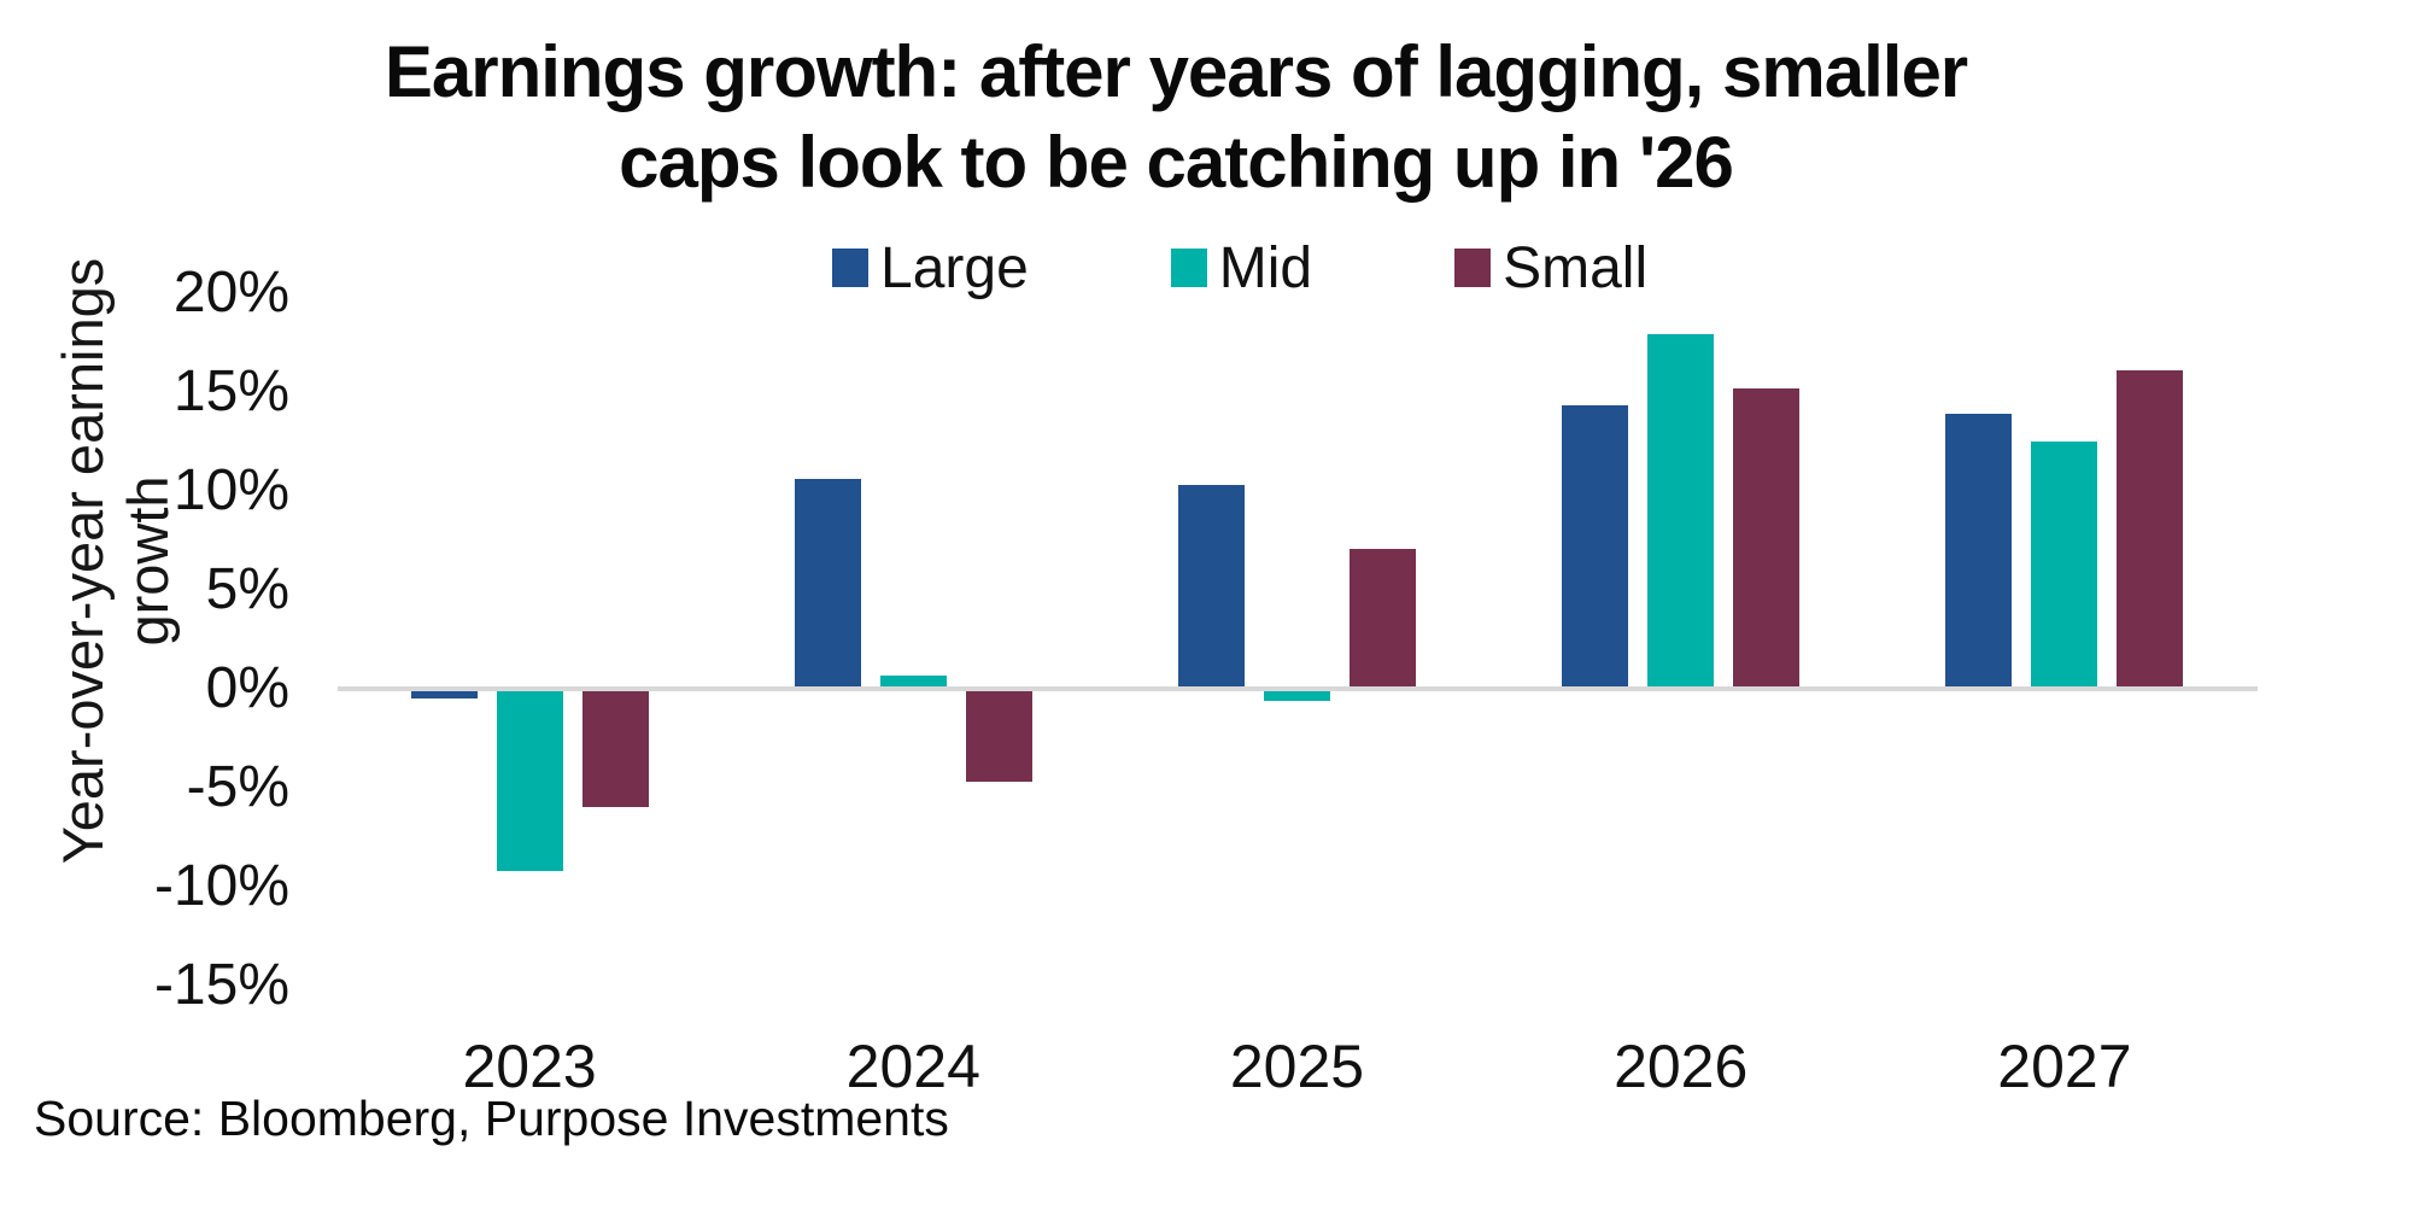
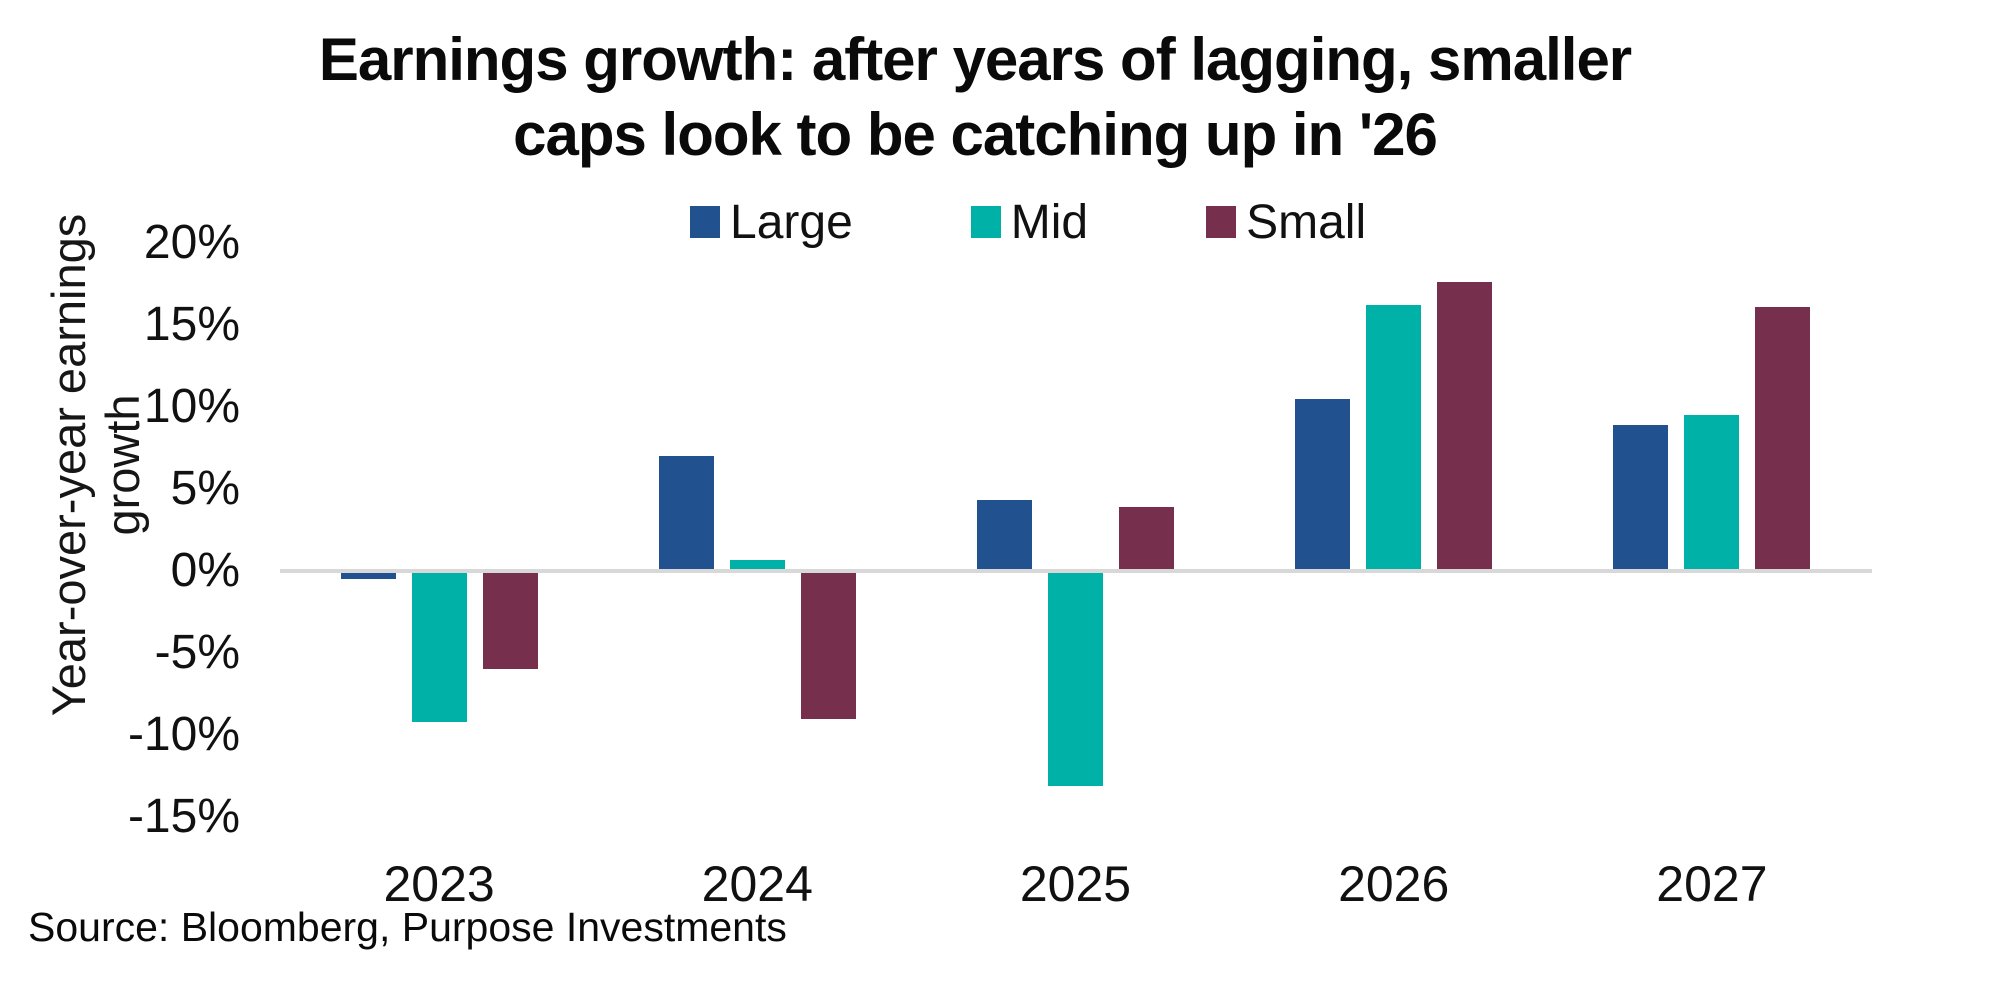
Large/2024: 10.6% -> 7.0%
Small/2024: -4.7% -> -9.0%
Large/2025: 10.3% -> 4.3%
Mid/2025: -0.6% -> -13.1%
Small/2025: 7.1% -> 3.9%
Large/2026: 14.3% -> 10.5%
Mid/2026: 17.9% -> 16.2%
Small/2026: 15.2% -> 17.6%
Large/2027: 13.9% -> 8.9%
Mid/2027: 12.5% -> 9.5%
